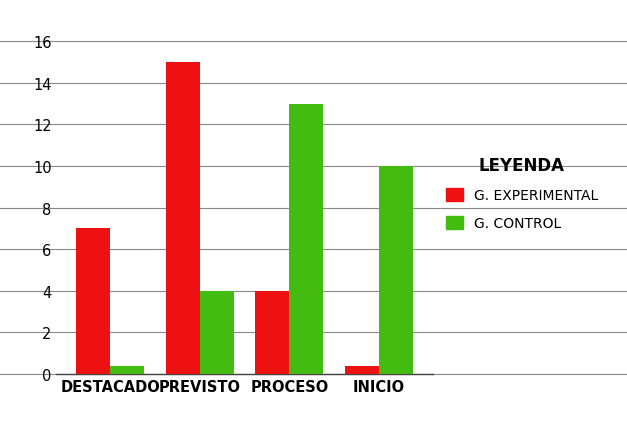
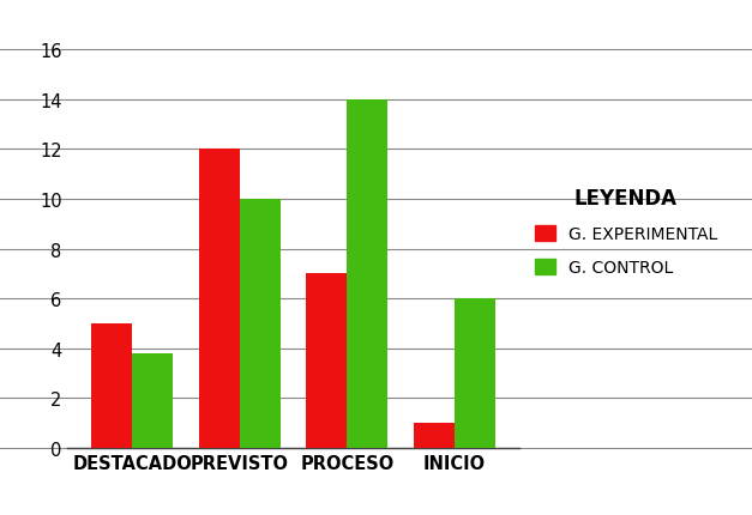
G. EXPERIMENTAL/DESTACADO: 7.0 -> 5.0
G. CONTROL/DESTACADO: 0.4 -> 3.8
G. EXPERIMENTAL/PREVISTO: 15.0 -> 12.0
G. CONTROL/PREVISTO: 4.0 -> 10.0
G. EXPERIMENTAL/PROCESO: 4.0 -> 7.0
G. CONTROL/PROCESO: 13.0 -> 14.0
G. EXPERIMENTAL/INICIO: 0.4 -> 1.0
G. CONTROL/INICIO: 10.0 -> 6.0
